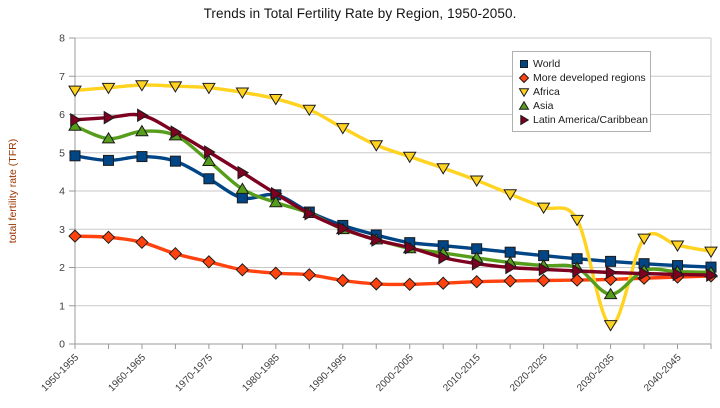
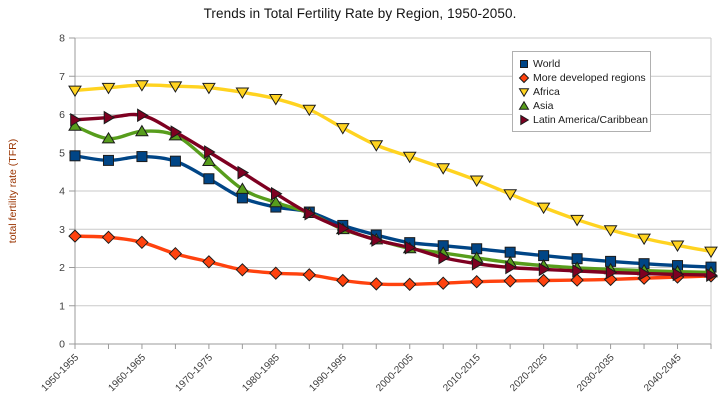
World/1980-1985: 3.9 -> 3.6
Africa/2030-2035: 0.5 -> 3.0
Asia/2030-2035: 1.3 -> 1.9
